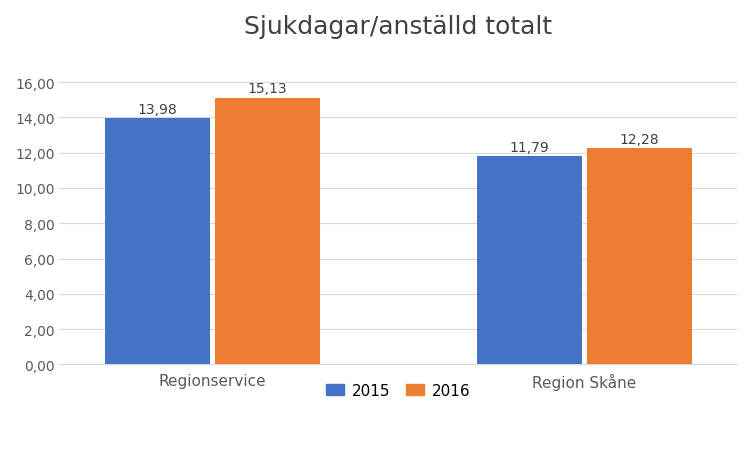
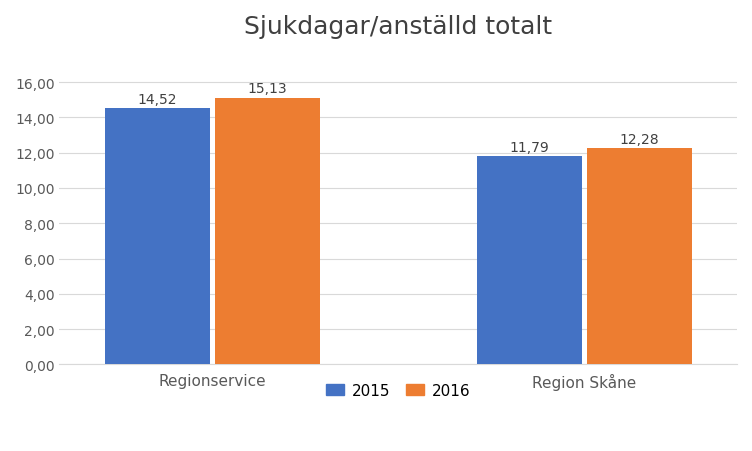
2015/Regionservice: 13,98 -> 14,52
